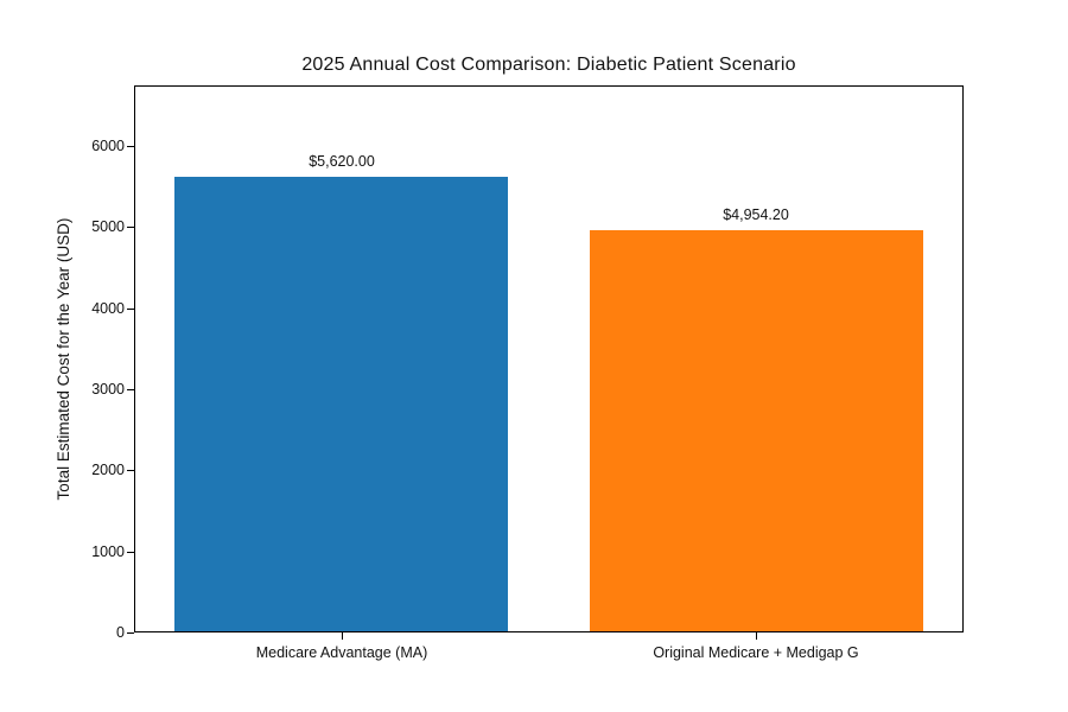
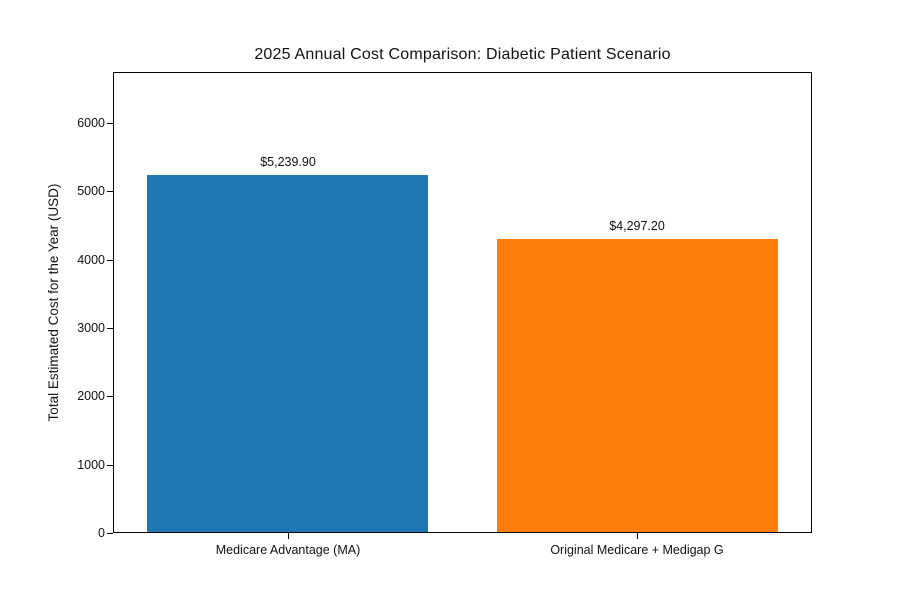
Medicare Advantage (MA): $5,620.00 -> $5,239.90
Original Medicare + Medigap G: $4,954.20 -> $4,297.20
